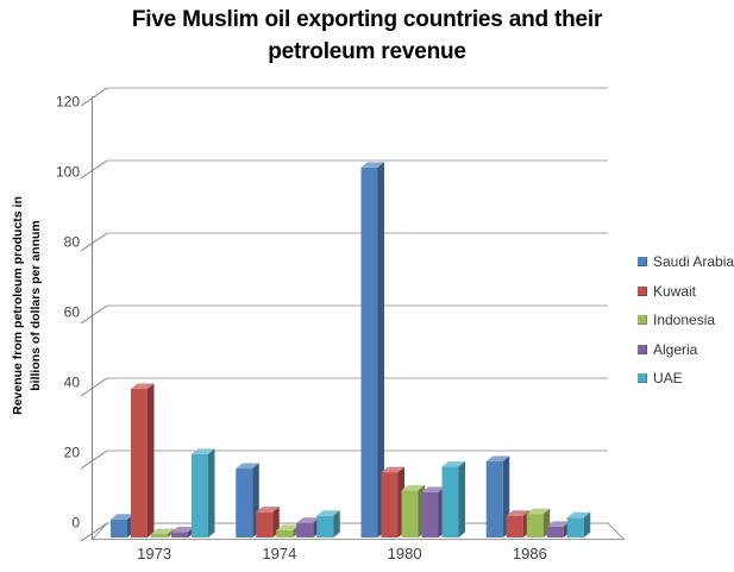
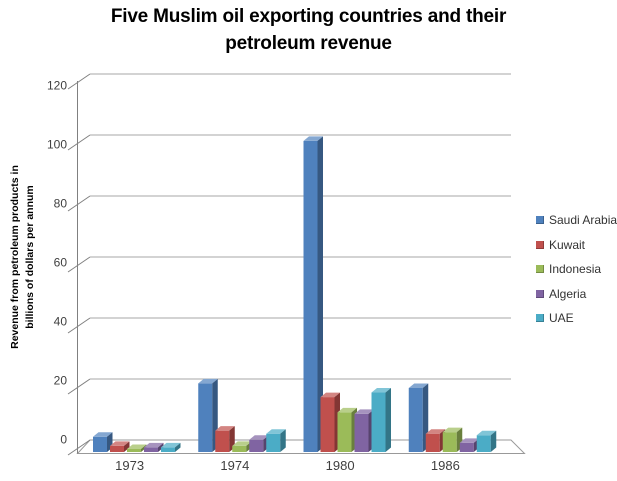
Kuwait/1973: 41 -> 2
UAE/1973: 23 -> 2
Saudi Arabia/1974: 19 -> 22
